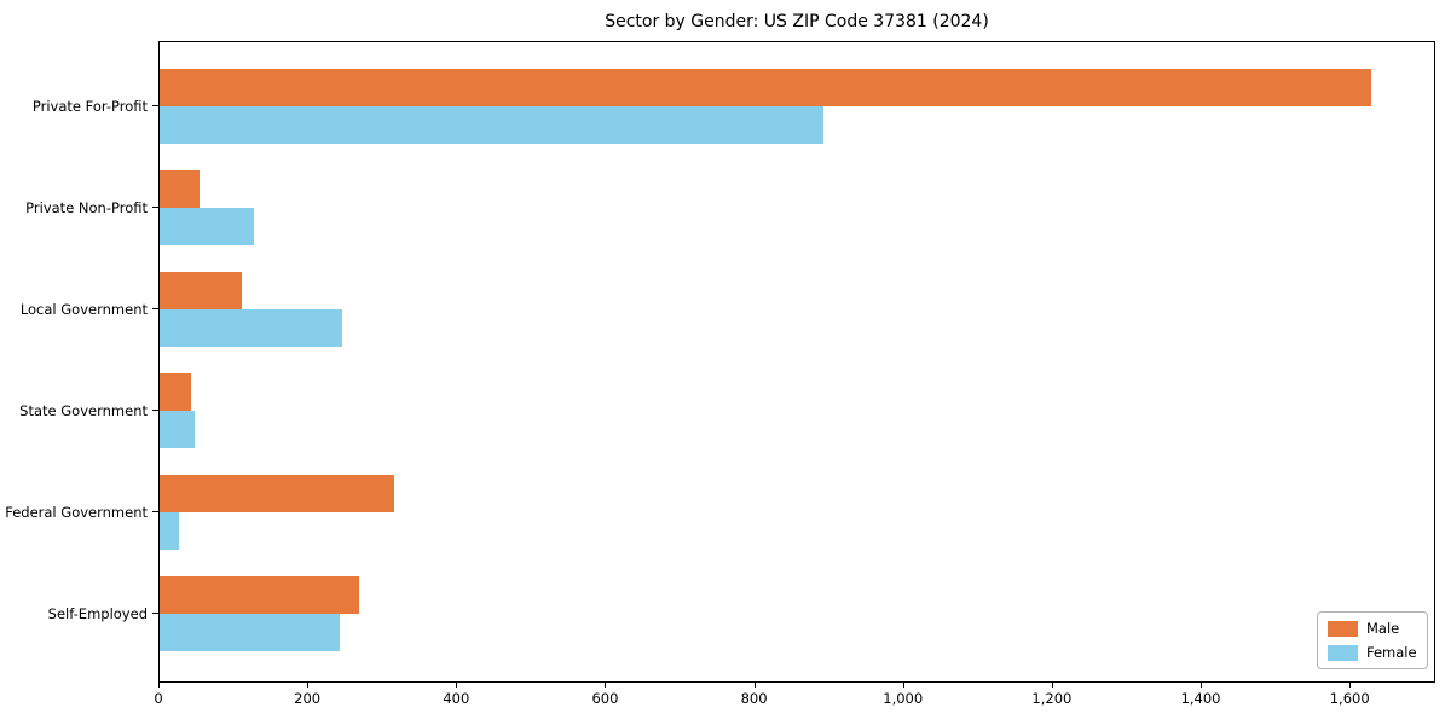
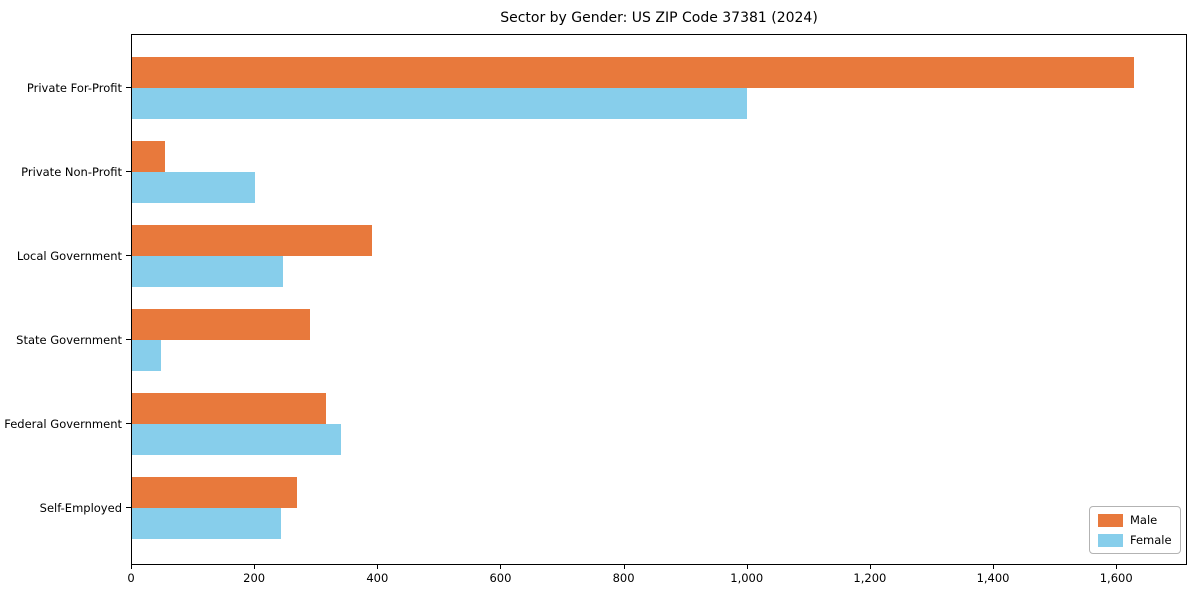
Female/Private For-Profit: 890 -> 1000
Female/Private Non-Profit: 130 -> 200
Male/Local Government: 110 -> 390
Male/State Government: 40 -> 290
Female/Federal Government: 30 -> 340
